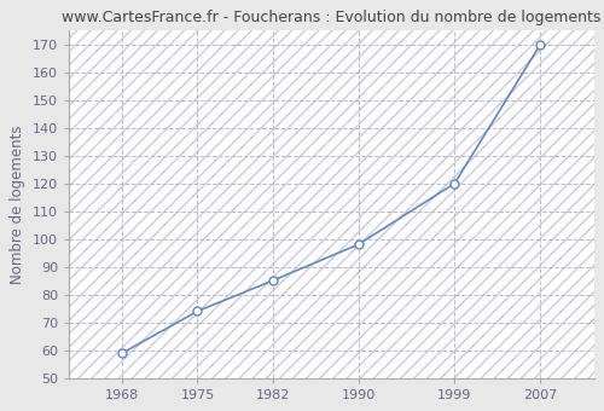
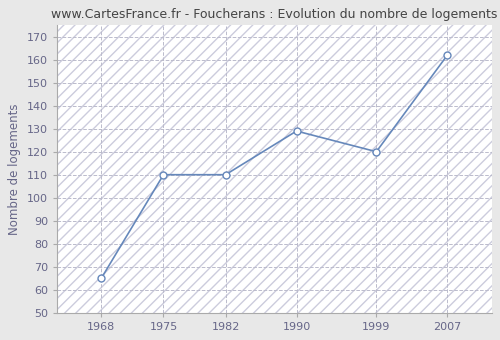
1968: 59 -> 65
1975: 74 -> 110
1982: 85 -> 110
1990: 98 -> 129
2007: 170 -> 162
